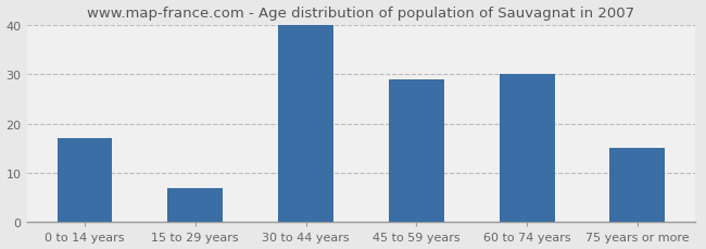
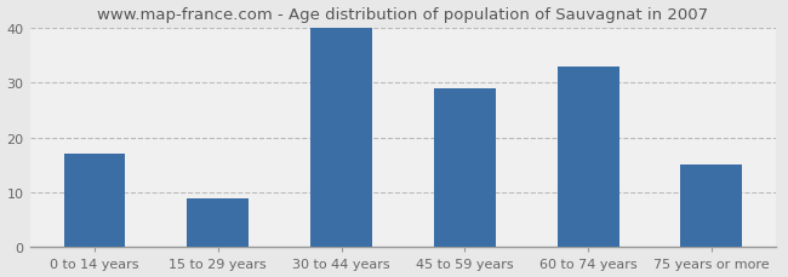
15 to 29 years: 7 -> 9
60 to 74 years: 30 -> 33
